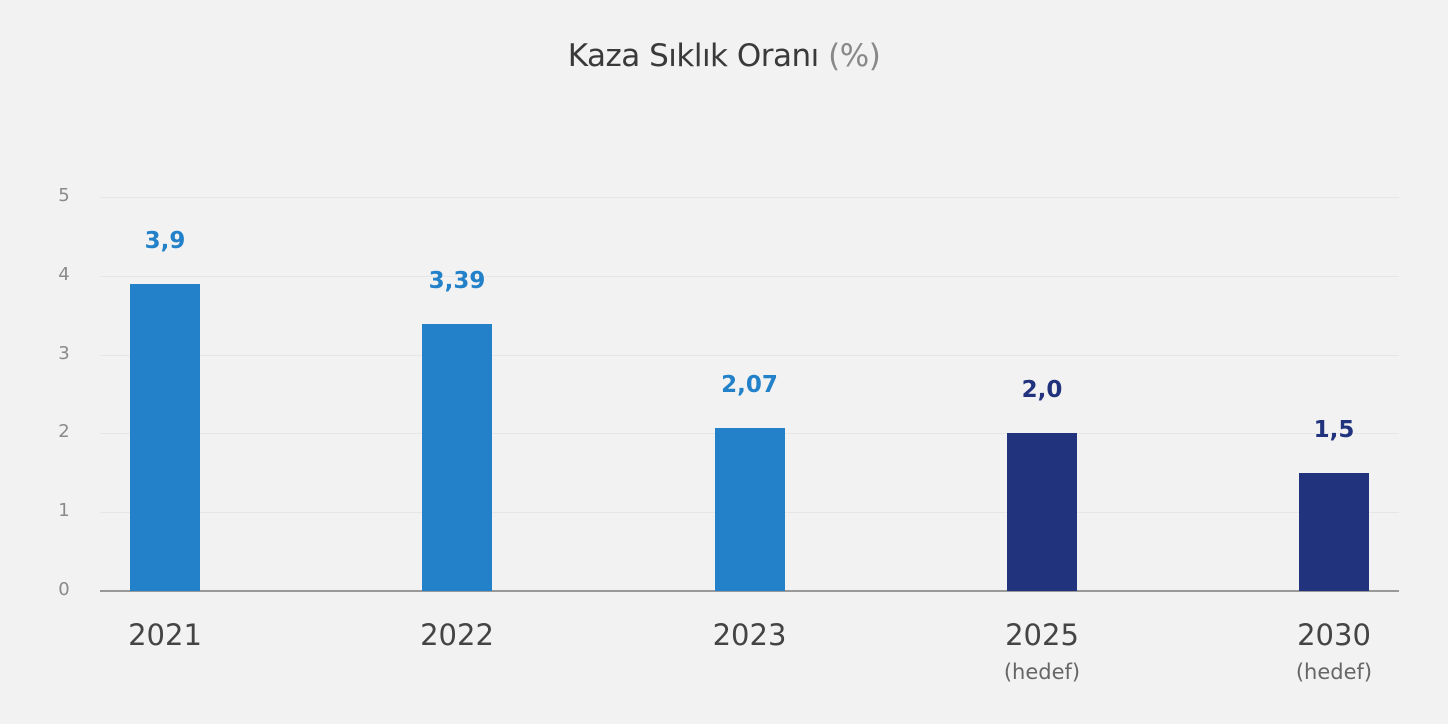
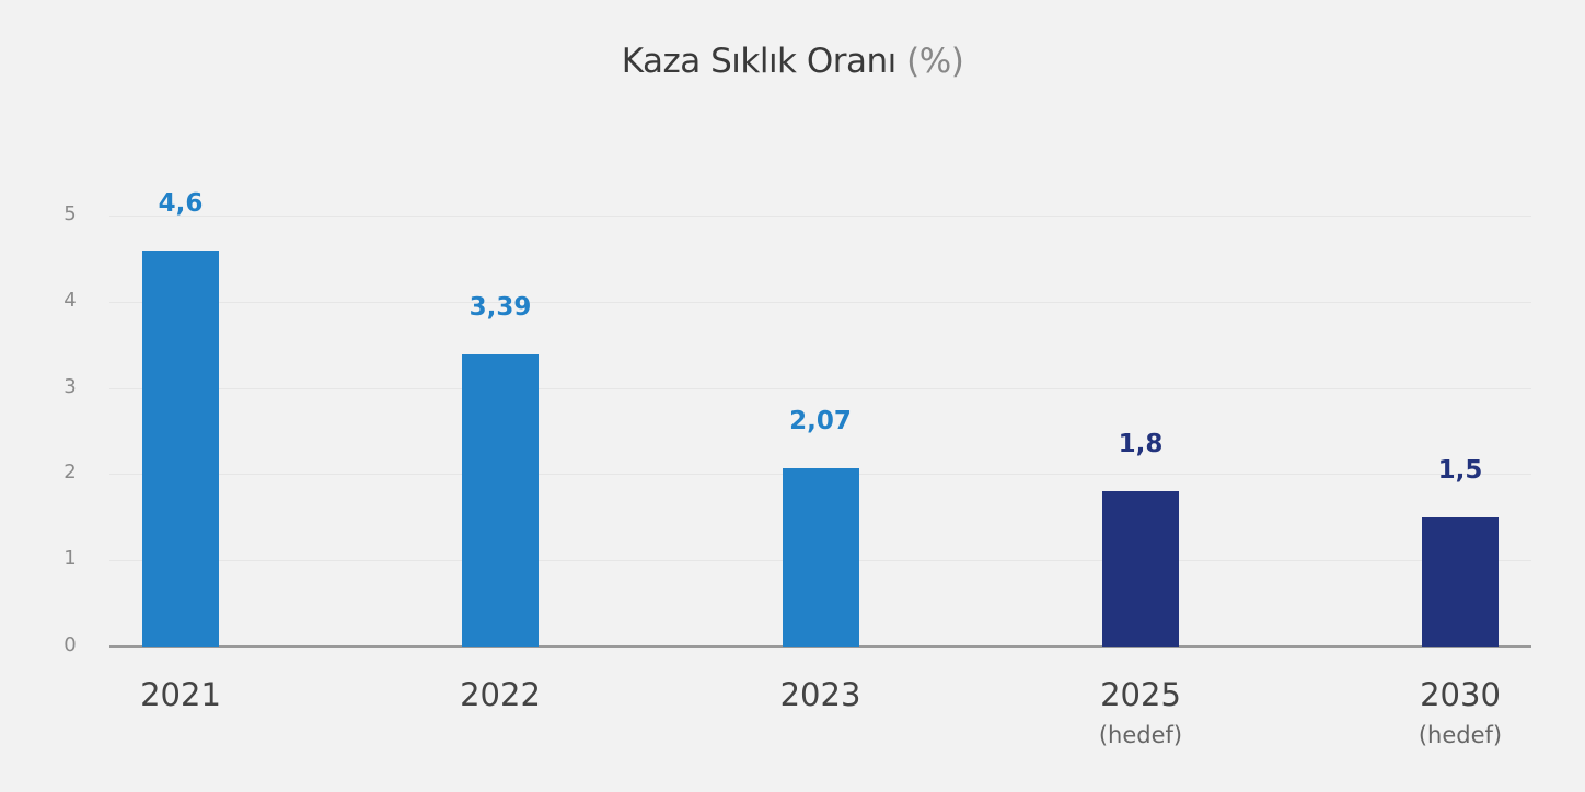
2021: 3,9 -> 4,6
2025: 2,0 -> 1,8
